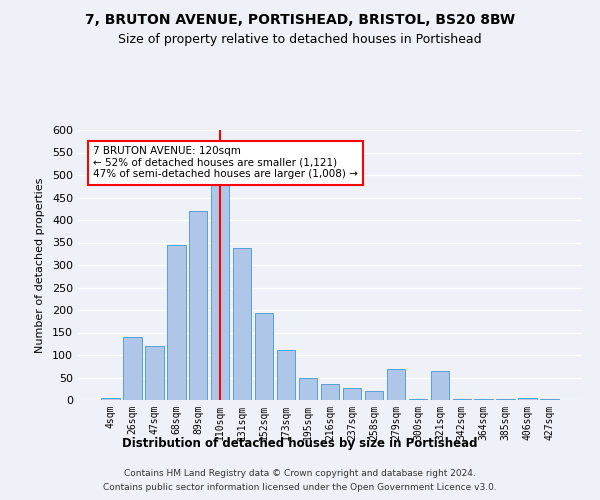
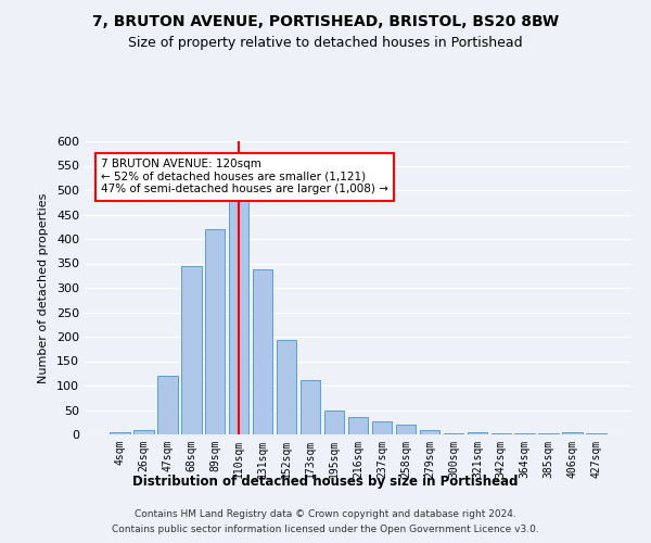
26sqm: 140 -> 8
279sqm: 70 -> 10
321sqm: 65 -> 5
